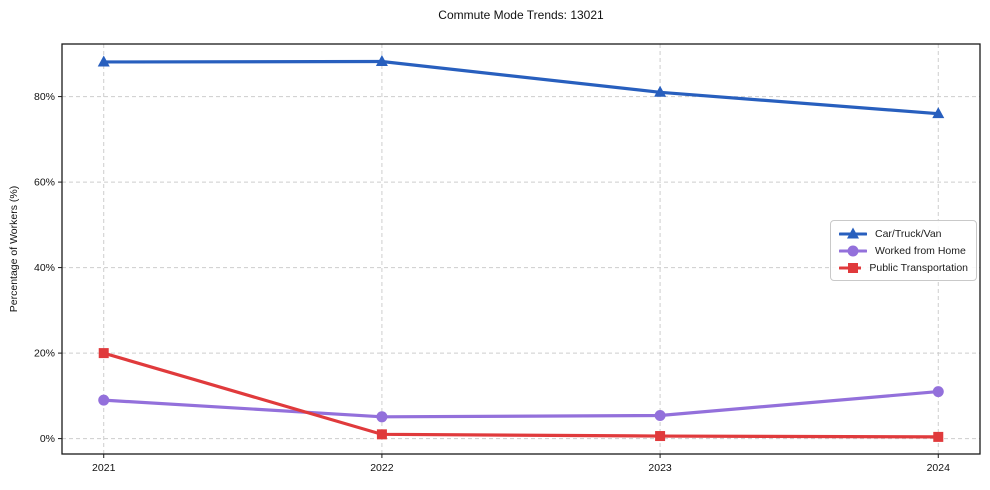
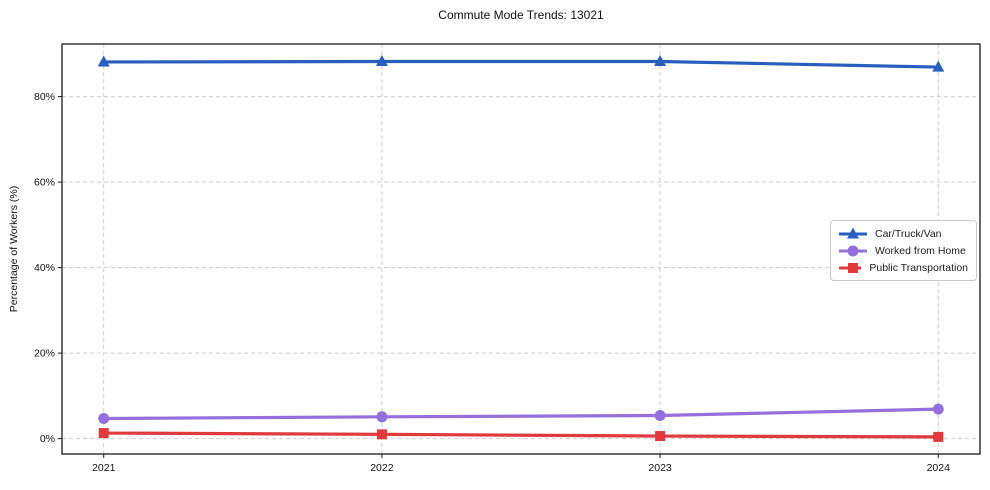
Worked from Home/2021: 9% -> 5%
Public Transportation/2021: 20% -> 1%
Car/Truck/Van/2023: 81% -> 88%
Car/Truck/Van/2024: 76% -> 87%
Worked from Home/2024: 11% -> 7%
